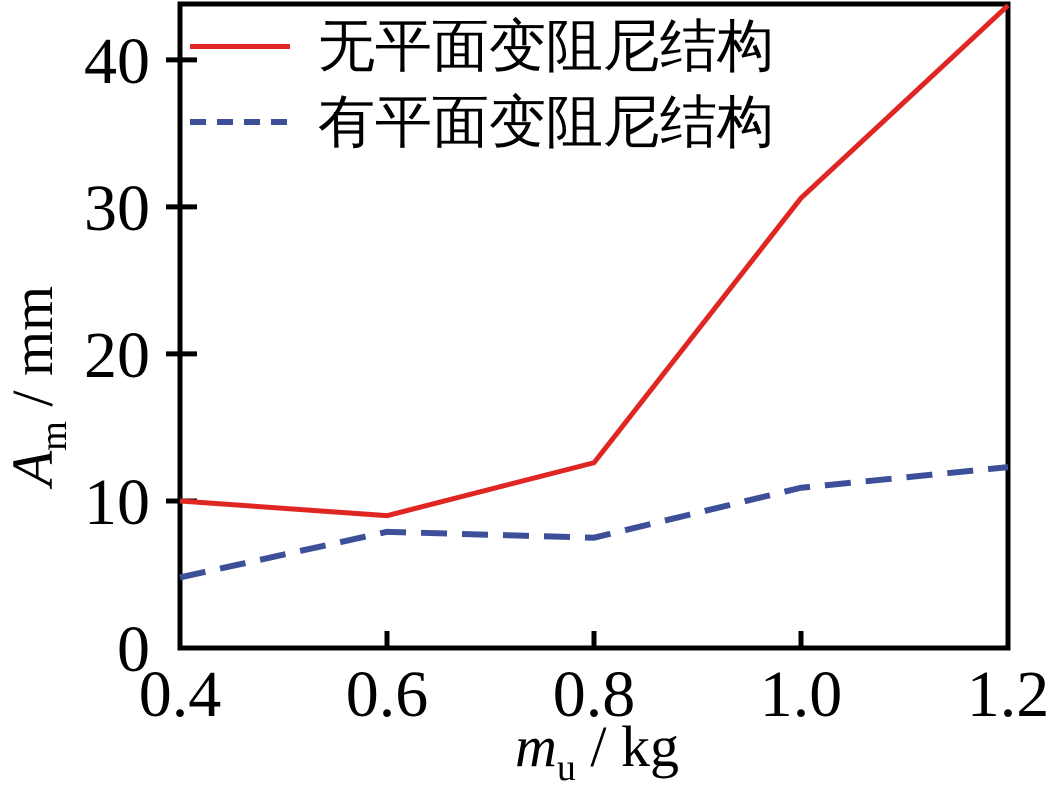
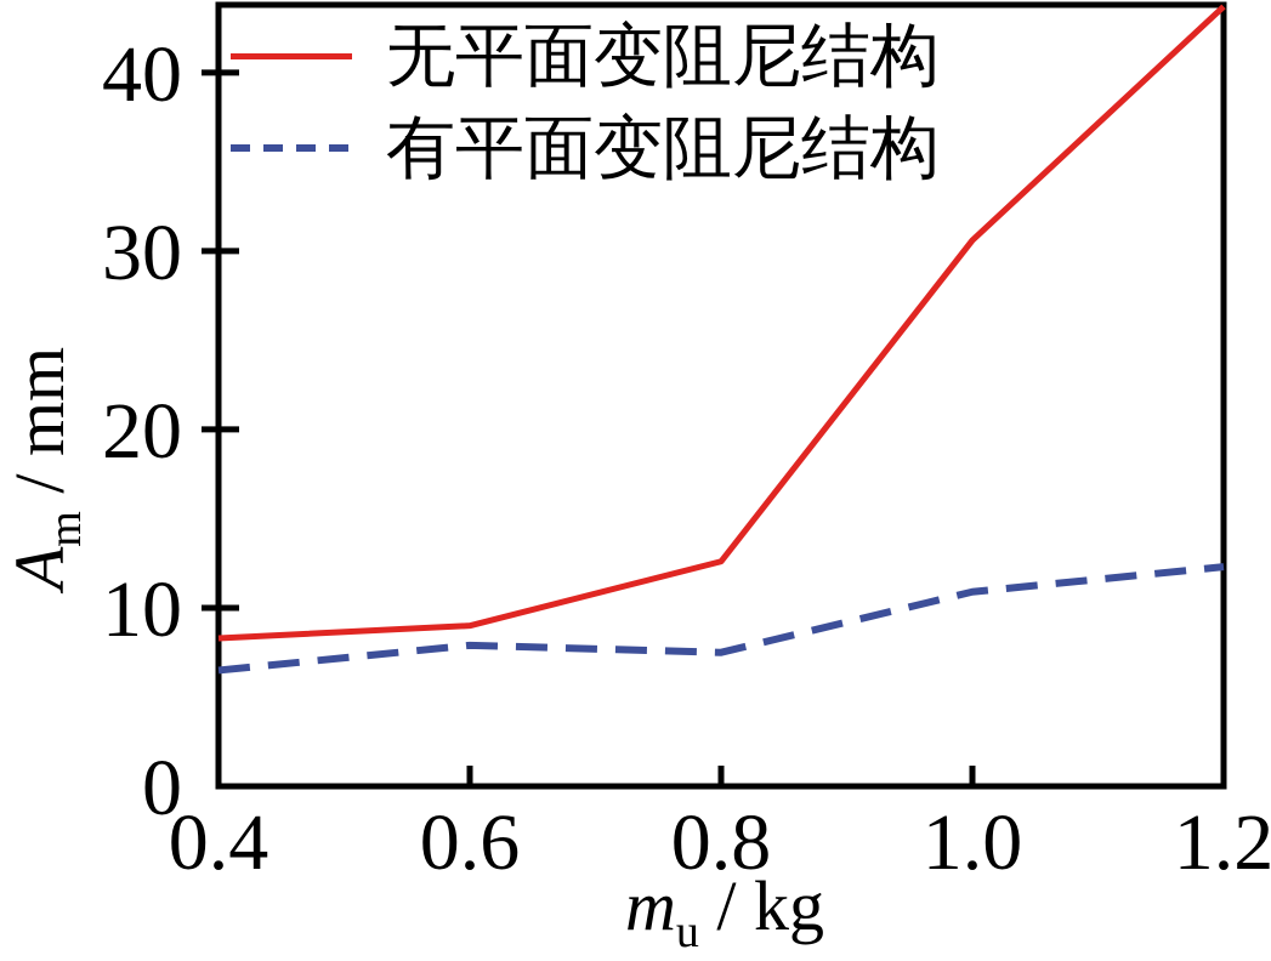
无平面变阻尼结构/0.4: 10.0 -> 8.3
有平面变阻尼结构/0.4: 4.8 -> 6.5
